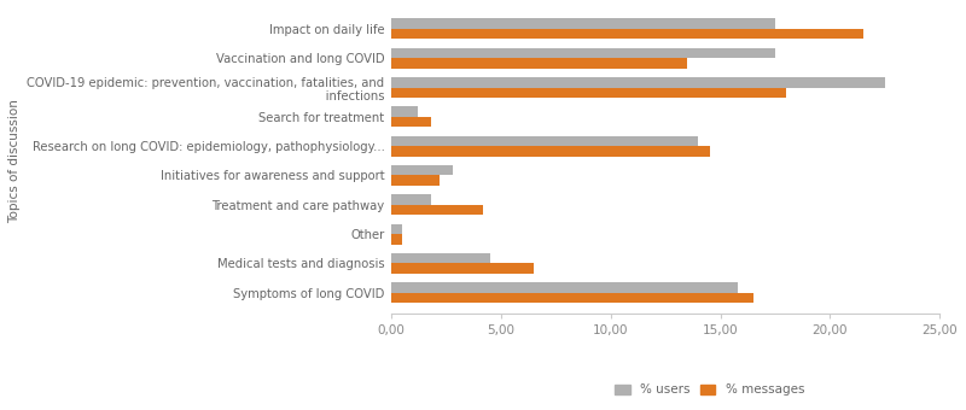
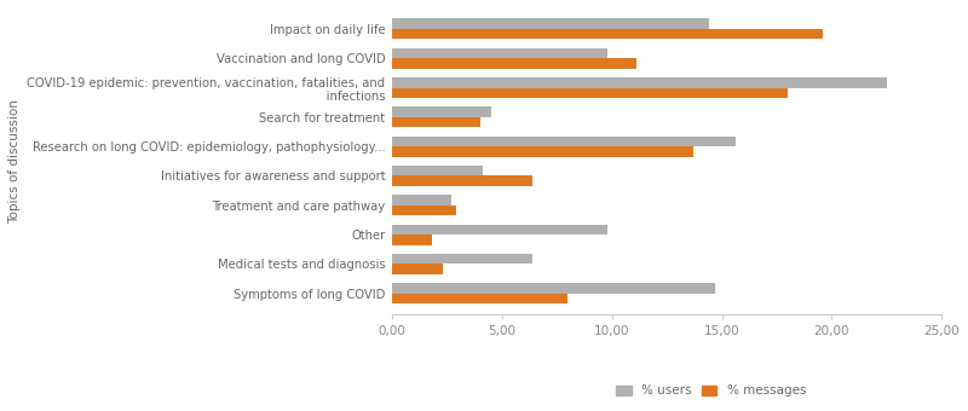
% users/Impact on daily life: 17,5 -> 14,4
% messages/Impact on daily life: 21,5 -> 19,6
% users/Vaccination and long COVID: 17,5 -> 9,8
% messages/Vaccination and long COVID: 13,5 -> 11,1
% users/Search for treatment: 1,2 -> 4,5
% messages/Search for treatment: 1,8 -> 4,0
% users/Research on long COVID: epidemiology, pathophysiology...: 14,0 -> 15,6
% messages/Research on long COVID: epidemiology, pathophysiology...: 14,5 -> 13,7
% users/Initiatives for awareness and support: 2,8 -> 4,1
% messages/Initiatives for awareness and support: 2,2 -> 6,4
% users/Treatment and care pathway: 1,8 -> 2,7
% messages/Treatment and care pathway: 4,2 -> 2,9
% users/Other: 0,5 -> 9,8
% messages/Other: 0,5 -> 1,8
% users/Medical tests and diagnosis: 4,5 -> 6,4
% messages/Medical tests and diagnosis: 6,5 -> 2,3
% users/Symptoms of long COVID: 15,8 -> 14,7
% messages/Symptoms of long COVID: 16,5 -> 8,0
